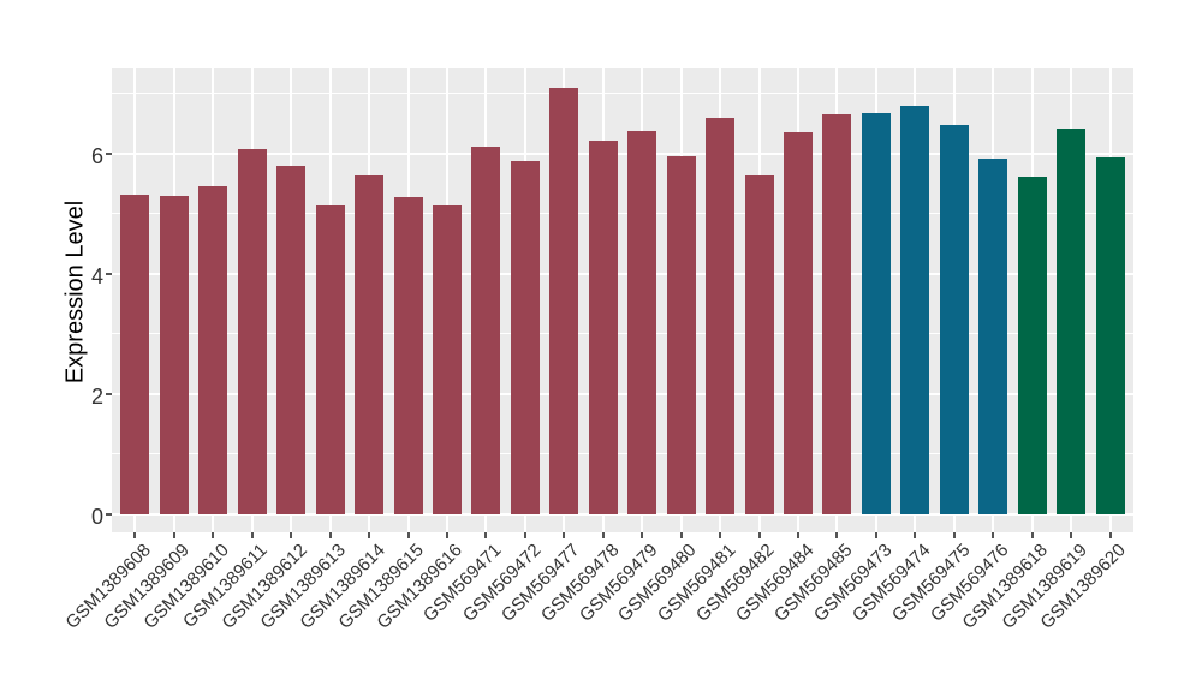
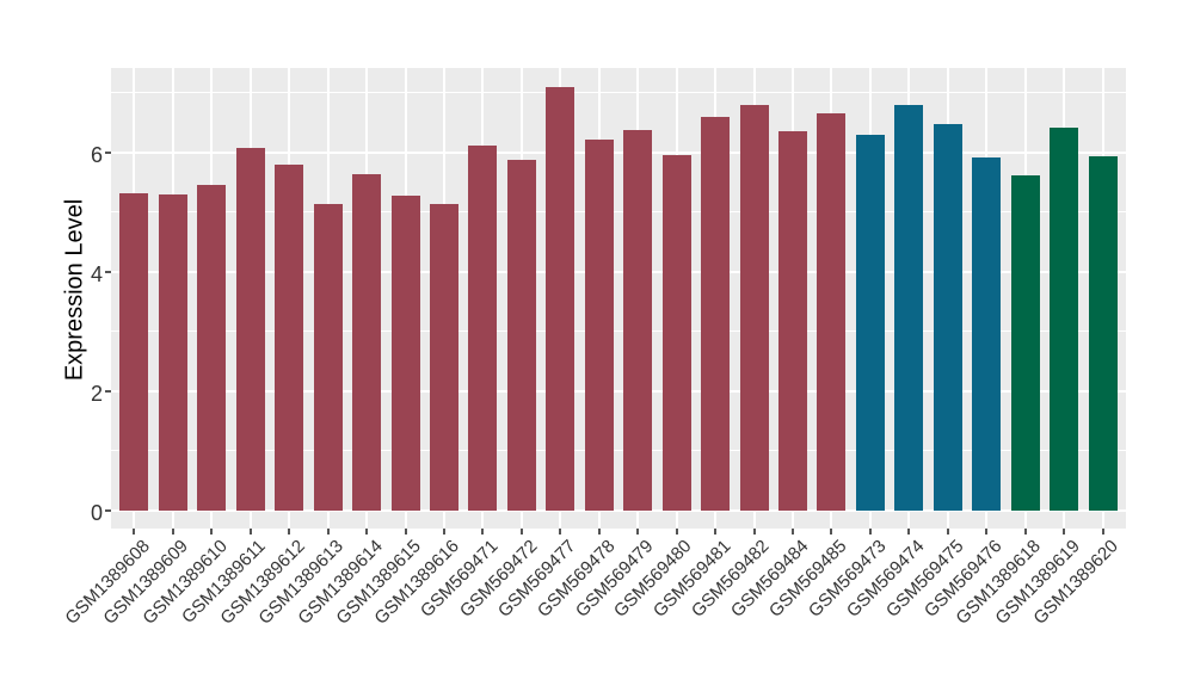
GSM569482: 5.6 -> 6.8
GSM569473: 6.7 -> 6.3
